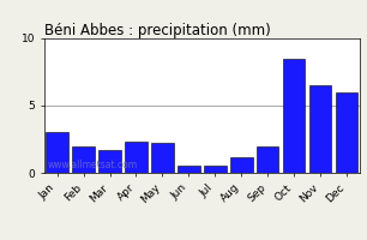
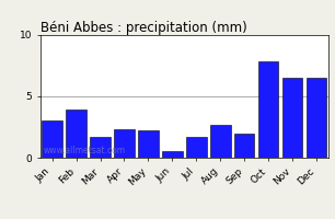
Feb: 2.0 -> 3.9
Jul: 0.5 -> 1.7
Aug: 1.2 -> 2.7
Oct: 8.5 -> 7.9
Dec: 6.0 -> 6.5
